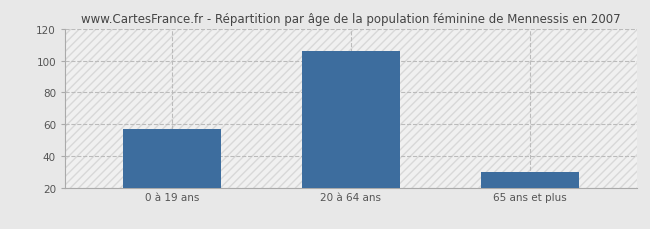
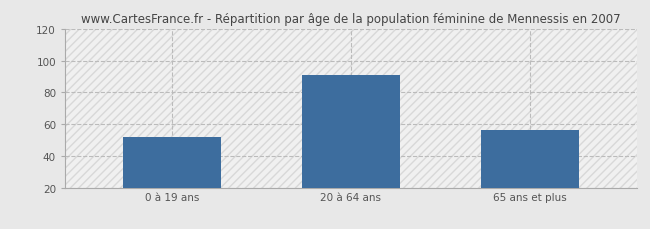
0 à 19 ans: 57 -> 52
20 à 64 ans: 106 -> 91
65 ans et plus: 30 -> 56
